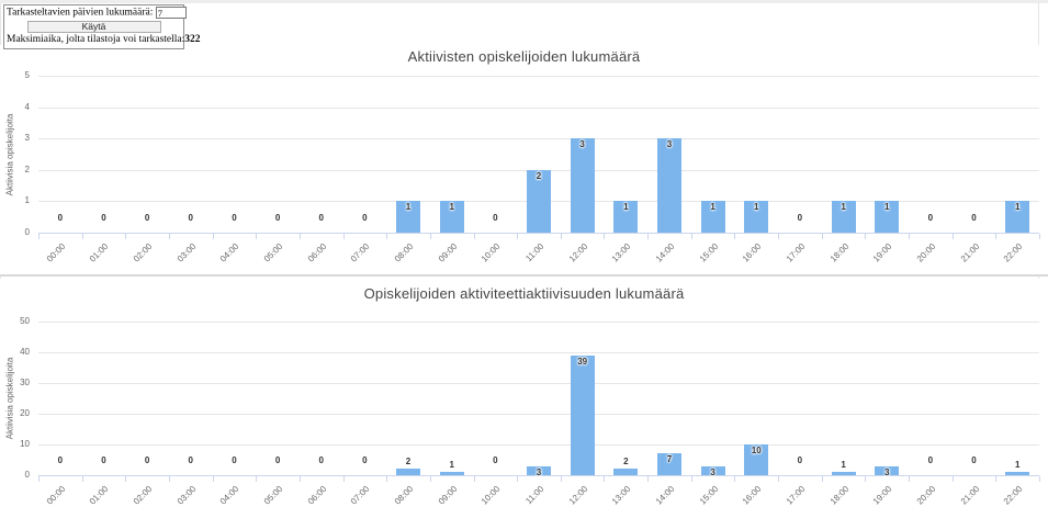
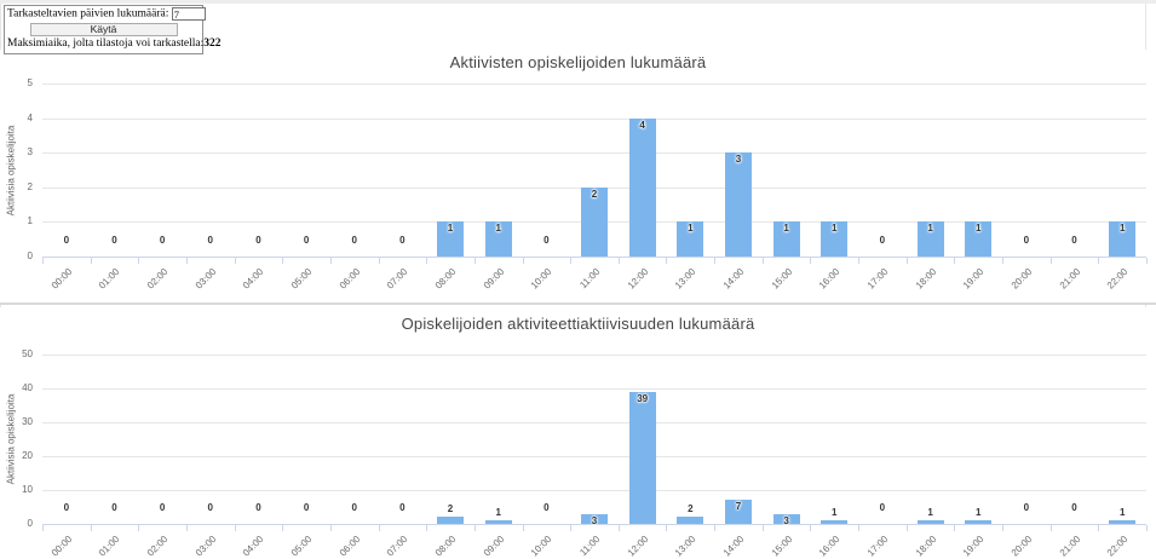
Aktiivisten opiskelijoiden lukumäärä/12:00: 3 -> 4
Opiskelijoiden aktiviteettiaktiivisuuden lukumäärä/16:00: 10 -> 1
Opiskelijoiden aktiviteettiaktiivisuuden lukumäärä/19:00: 3 -> 1
